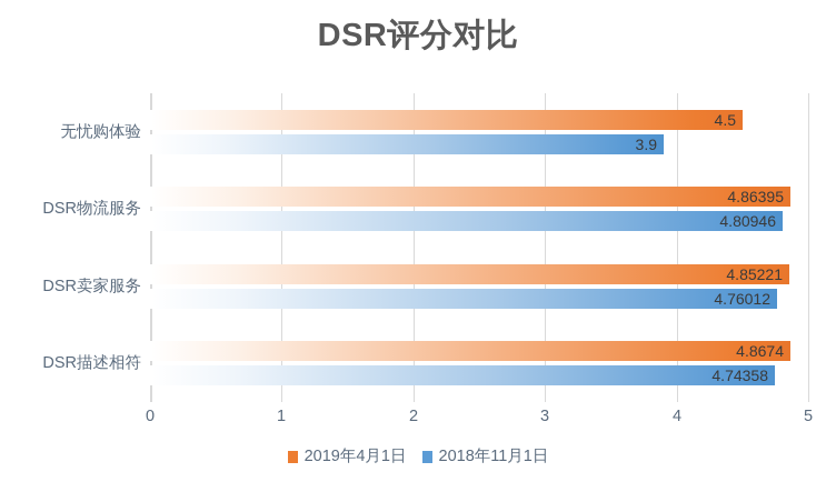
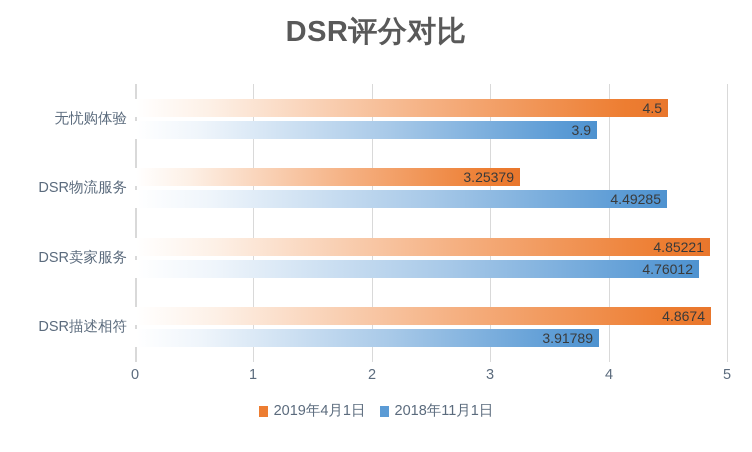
2019年4月1日/DSR物流服务: 4.86395 -> 3.25379
2018年11月1日/DSR物流服务: 4.80946 -> 4.49285
2018年11月1日/DSR描述相符: 4.74358 -> 3.91789
